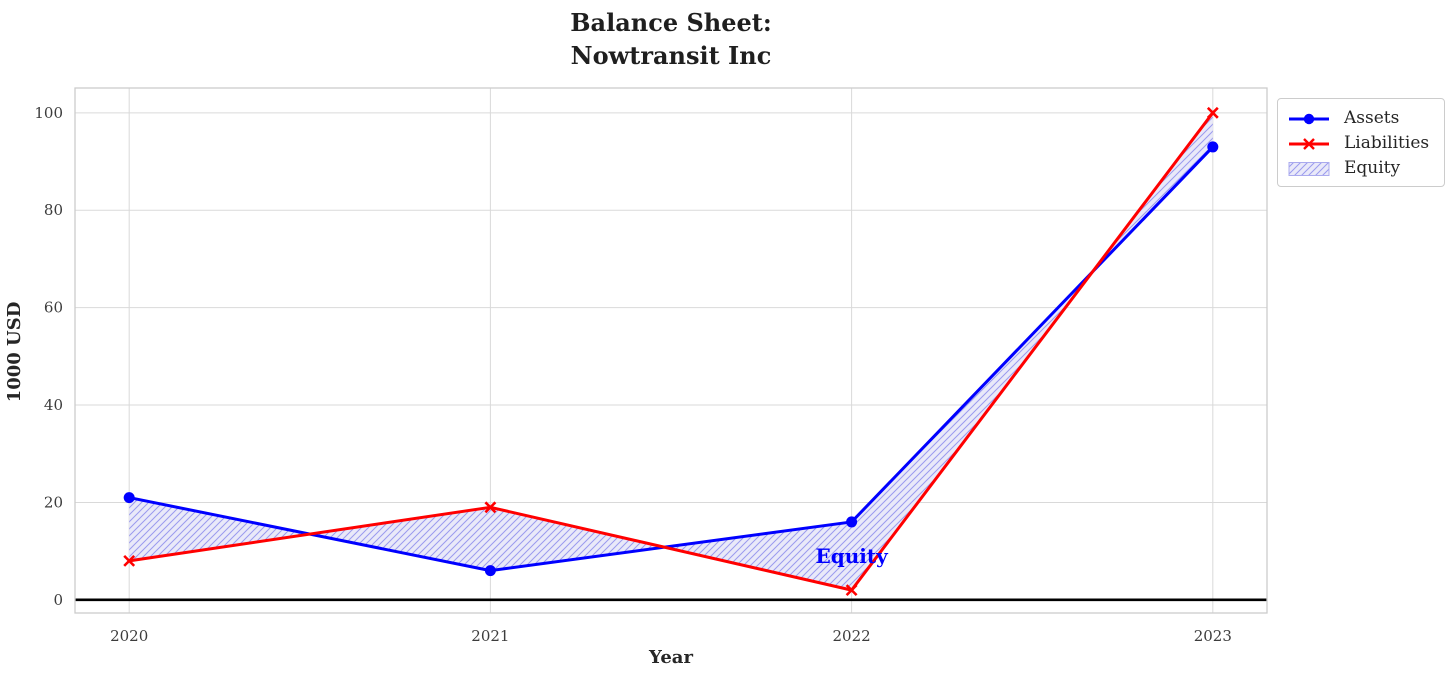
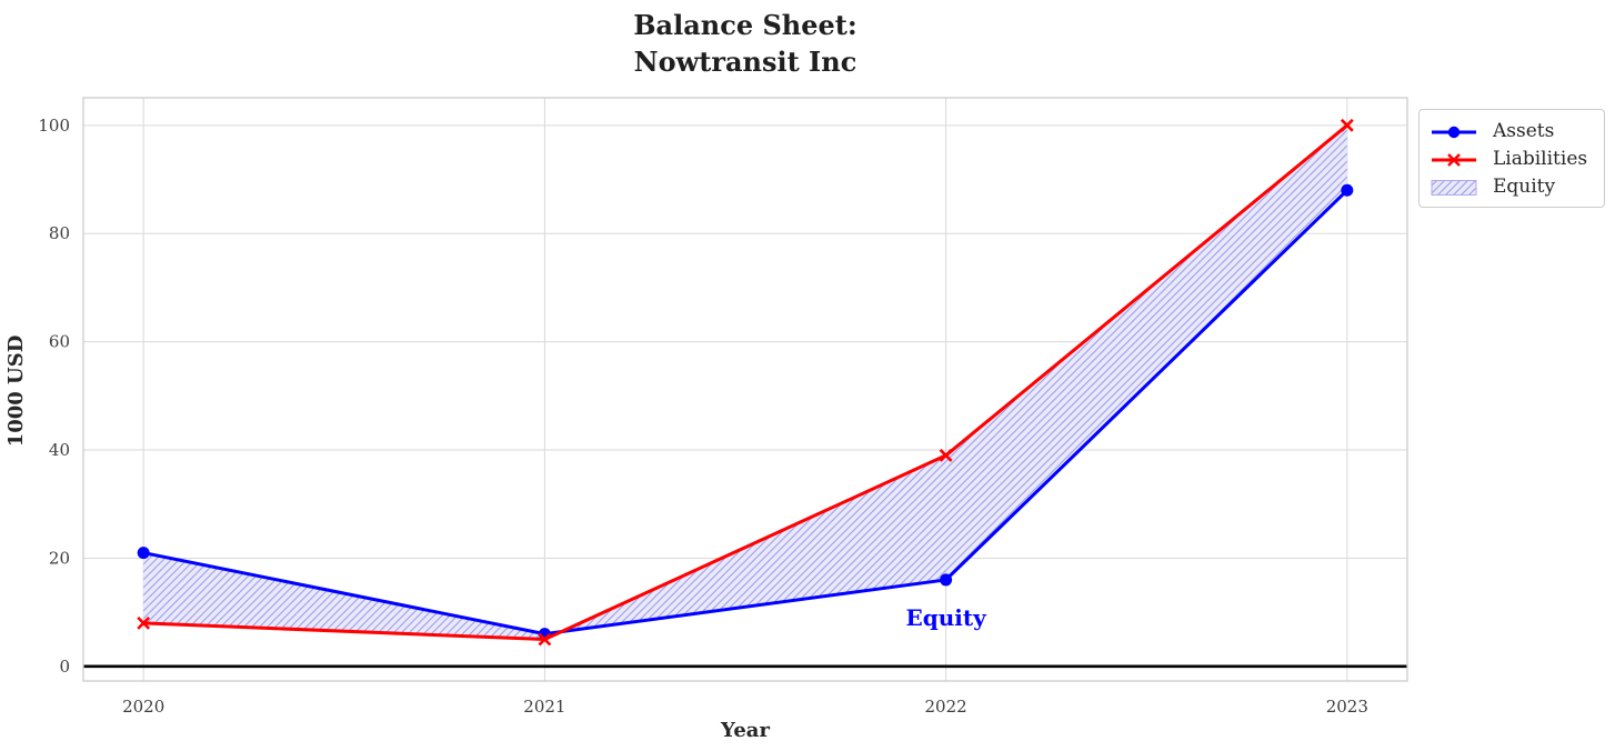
Liabilities/2021: 19 -> 5
Liabilities/2022: 2 -> 39
Assets/2023: 93 -> 88
